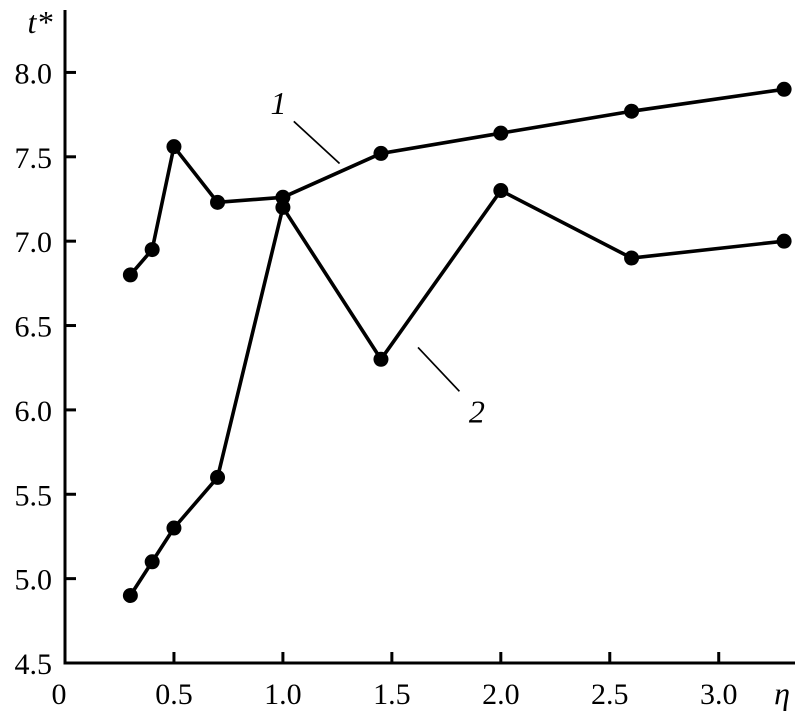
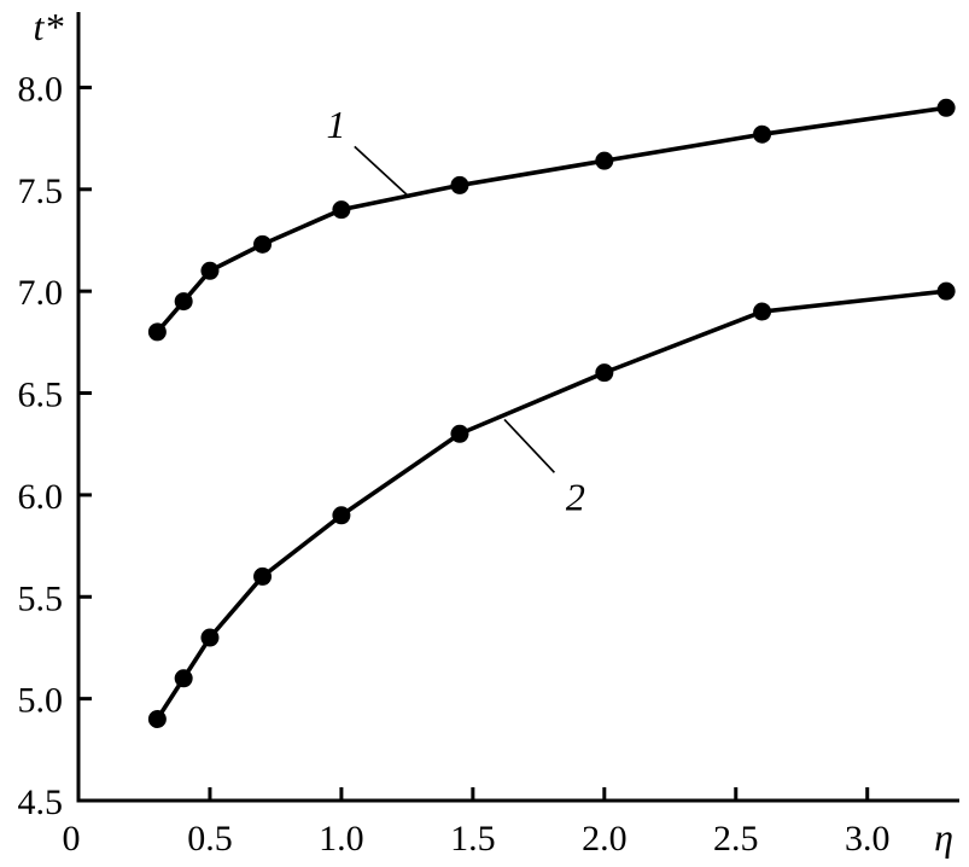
1/0.5: 7.56 -> 7.10
1/1.0: 7.26 -> 7.40
2/1.0: 7.2 -> 5.9
2/2.0: 7.3 -> 6.6
